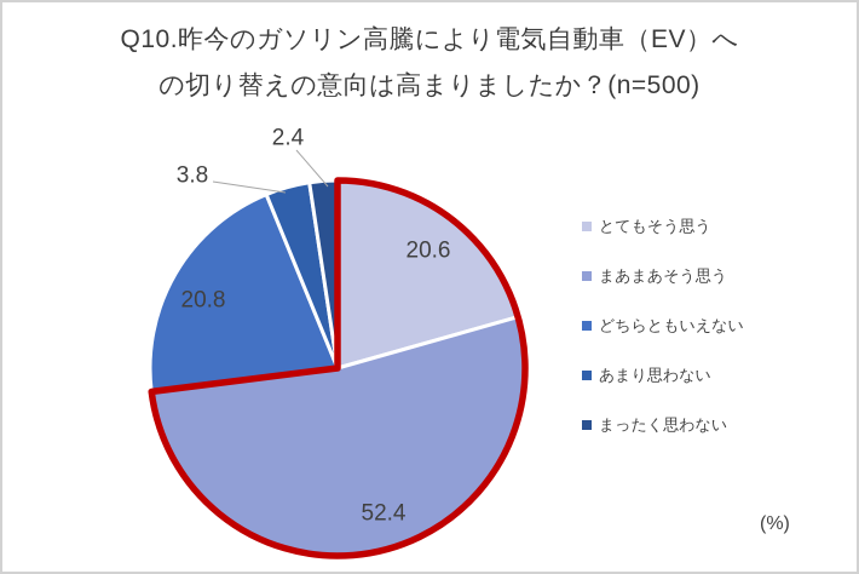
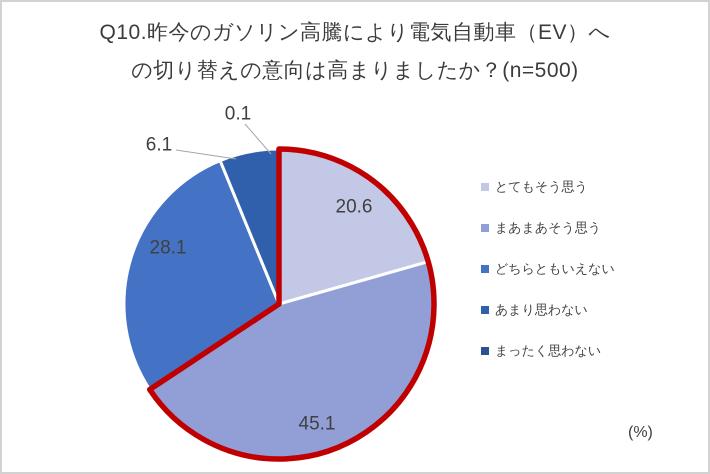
まあまあそう思う: 52.4 -> 45.1
どちらともいえない: 20.8 -> 28.1
あまり思わない: 3.8 -> 6.1
まったく思わない: 2.4 -> 0.1
